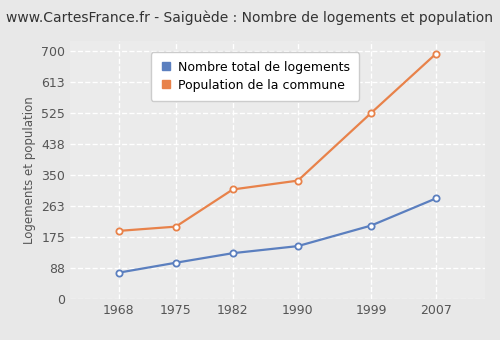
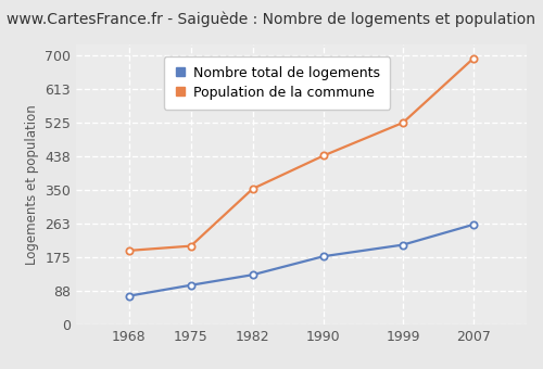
Population de la commune/1982: 310 -> 354
Nombre total de logements/1990: 150 -> 178
Population de la commune/1990: 335 -> 440
Nombre total de logements/2007: 285 -> 261
